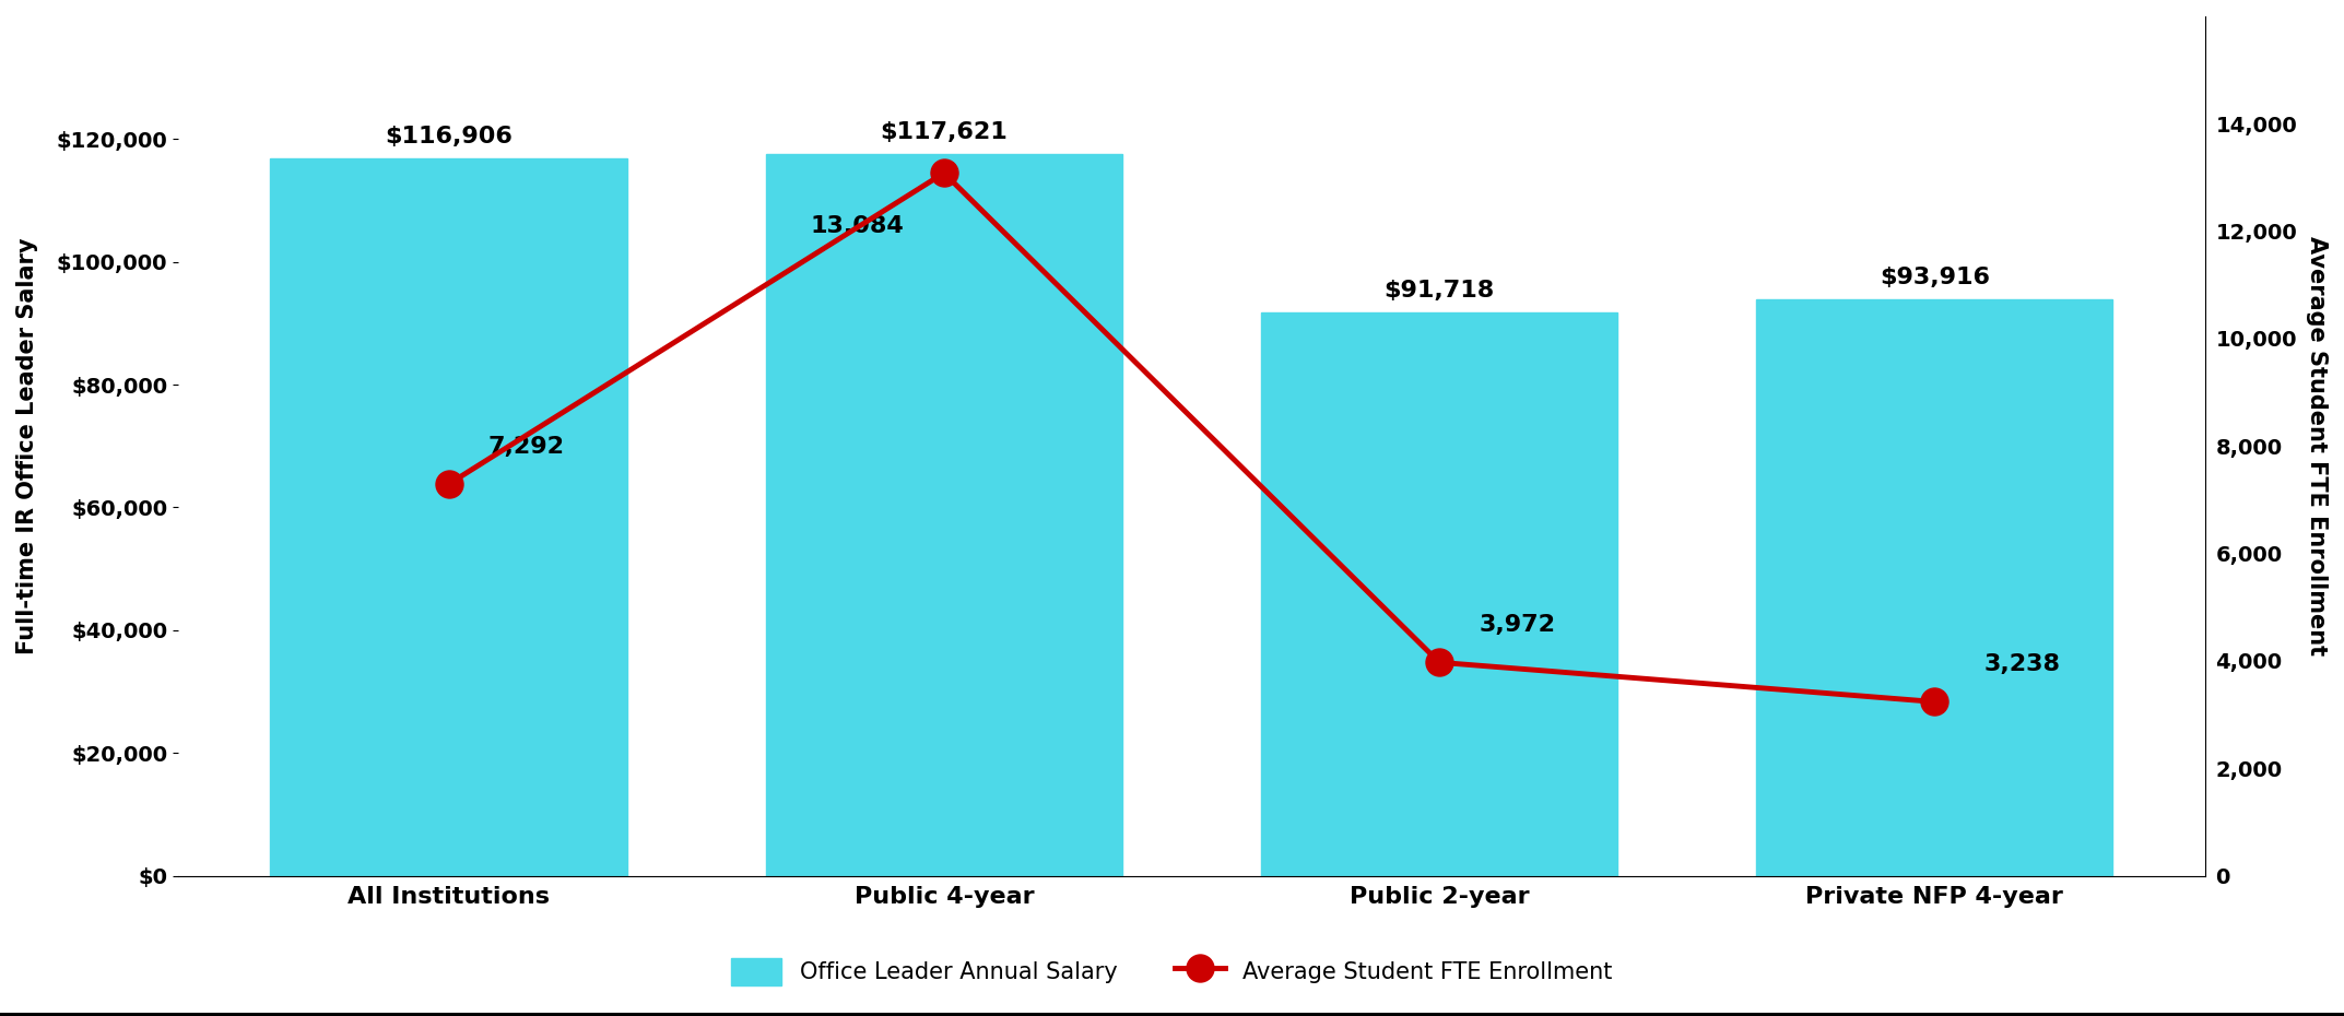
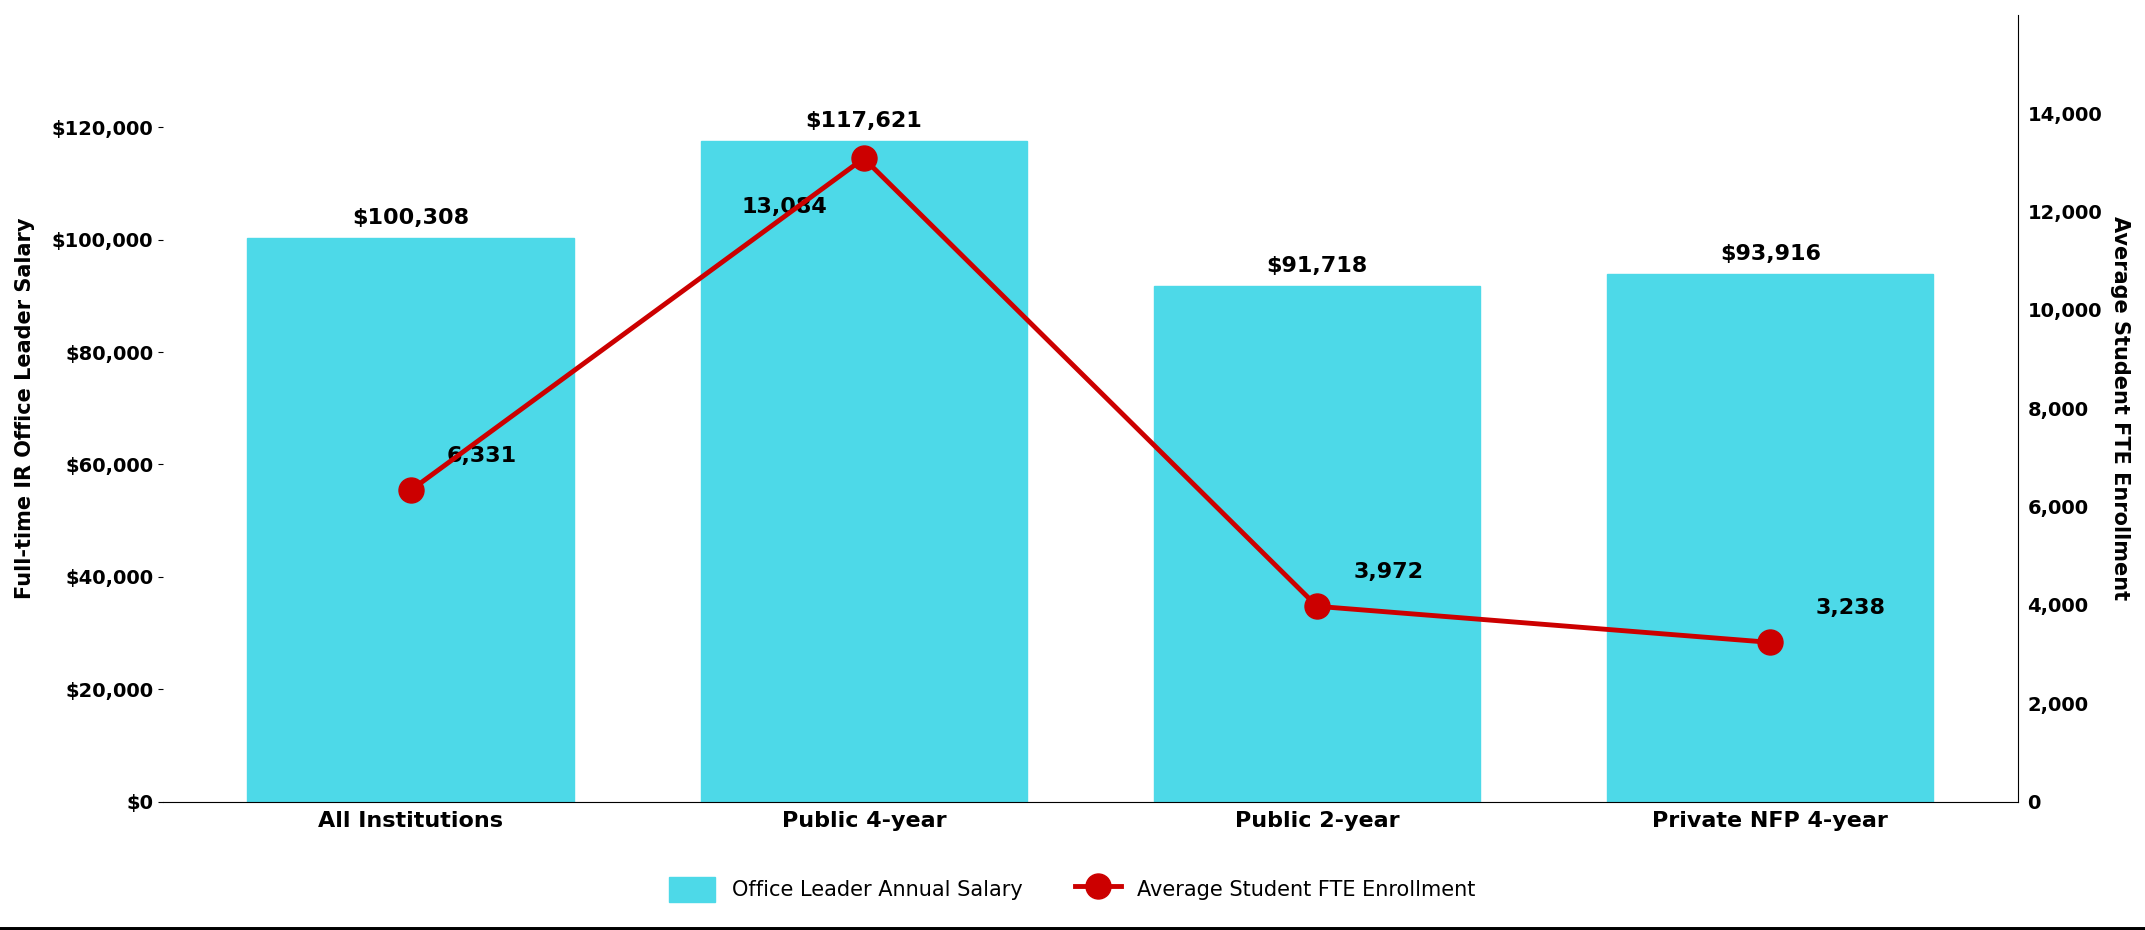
Office Leader Annual Salary/All Institutions: $116,906 -> $100,308
Average Student FTE Enrollment/All Institutions: 7,292 -> 6,331
